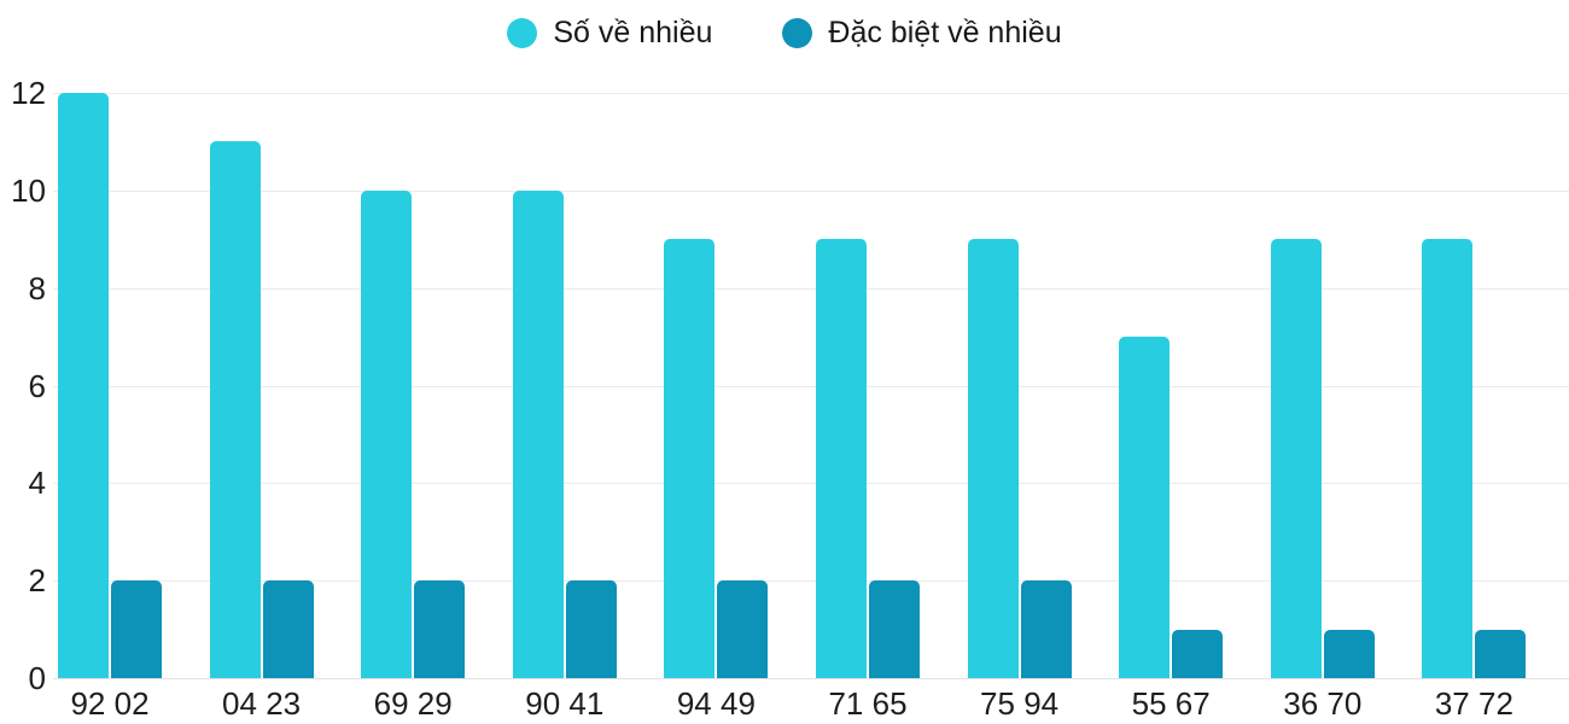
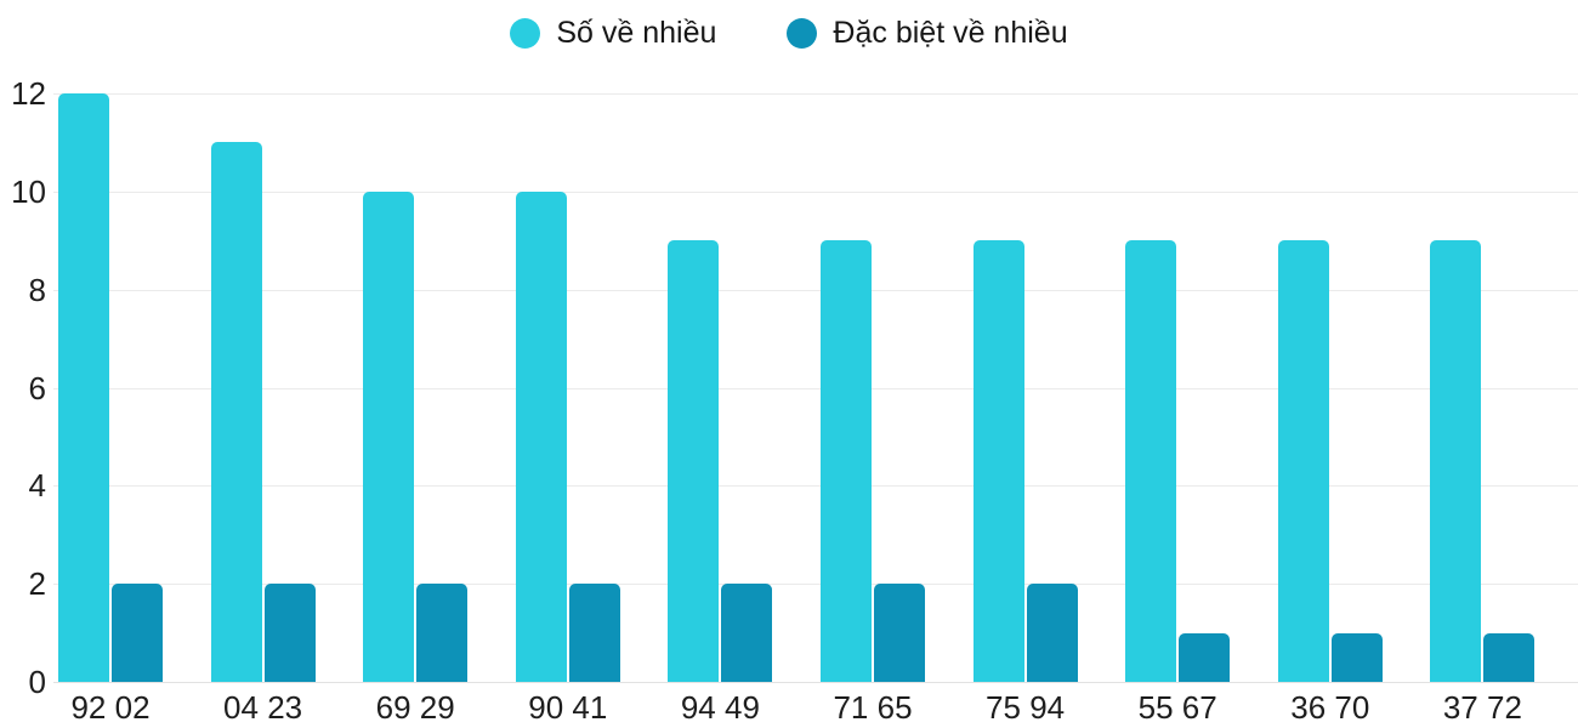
Số về nhiều/55 67: 7 -> 9
